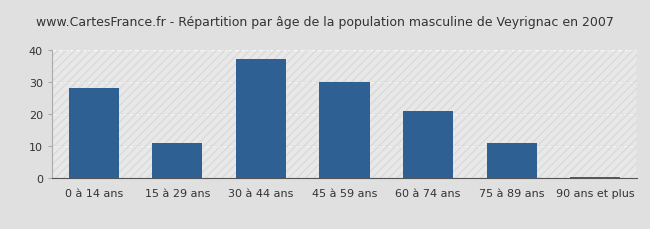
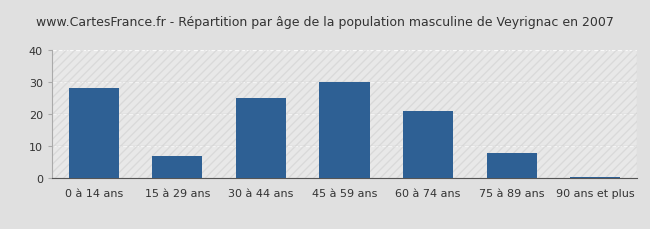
15 à 29 ans: 11.0 -> 7.0
30 à 44 ans: 37.0 -> 25.0
75 à 89 ans: 11.0 -> 8.0
